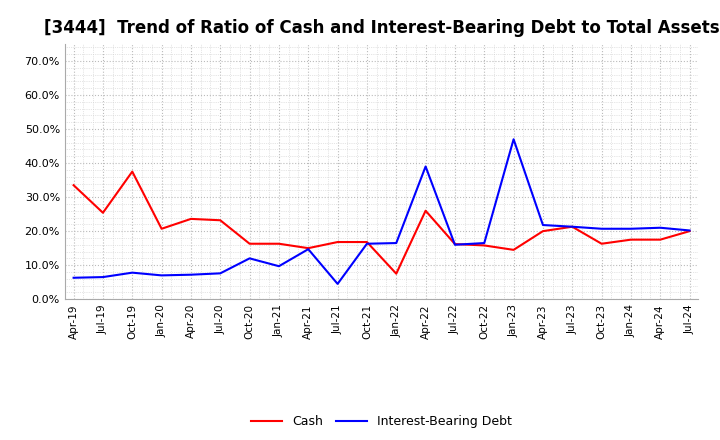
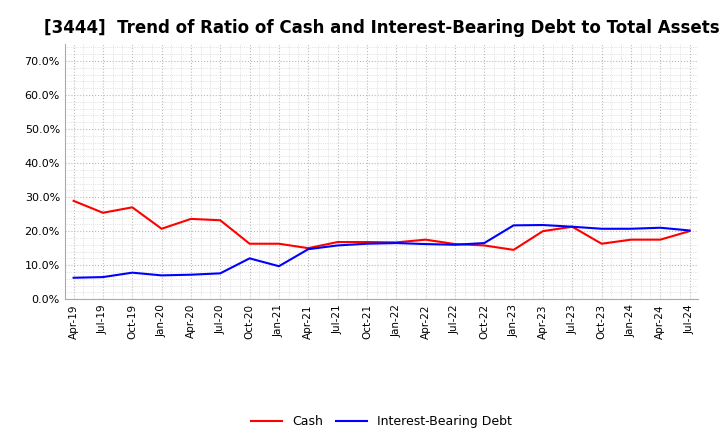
Cash/Apr-19: 33.5% -> 28.9%
Cash/Oct-19: 37.5% -> 27.0%
Interest-Bearing Debt/Jul-21: 4.5% -> 15.8%
Cash/Jan-22: 7.5% -> 16.7%
Cash/Apr-22: 26.0% -> 17.5%
Interest-Bearing Debt/Apr-22: 39.0% -> 16.2%
Interest-Bearing Debt/Jan-23: 47.0% -> 21.7%
